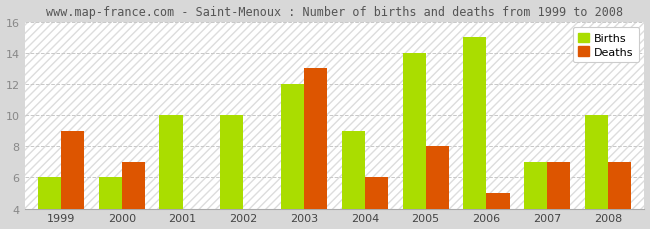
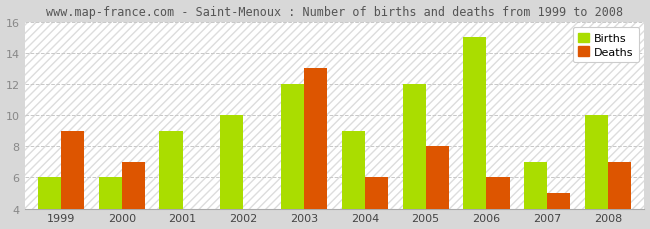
Births/2001: 10 -> 9
Births/2005: 14 -> 12
Deaths/2006: 5 -> 6
Deaths/2007: 7 -> 5
